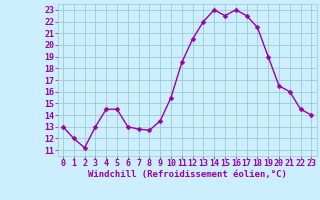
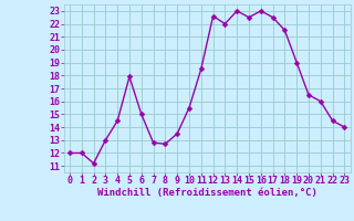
0: 13.0 -> 12.0
5: 14.5 -> 17.9
6: 13.0 -> 15.0
12: 20.5 -> 22.6
